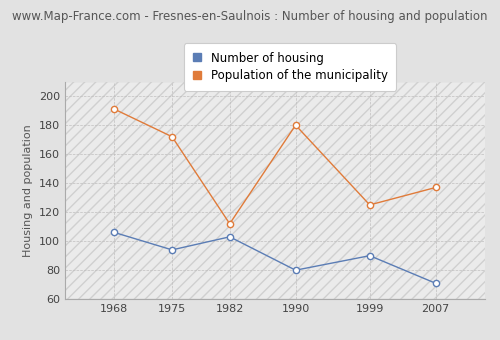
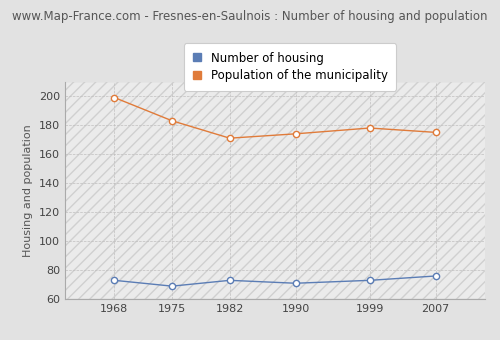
Number of housing/1968: 106 -> 73
Population of the municipality/1968: 191 -> 199
Number of housing/1975: 94 -> 69
Population of the municipality/1975: 172 -> 183
Number of housing/1982: 103 -> 73
Population of the municipality/1982: 112 -> 171
Number of housing/1990: 80 -> 71
Population of the municipality/1990: 180 -> 174
Number of housing/1999: 90 -> 73
Population of the municipality/1999: 125 -> 178
Number of housing/2007: 71 -> 76
Population of the municipality/2007: 137 -> 175
